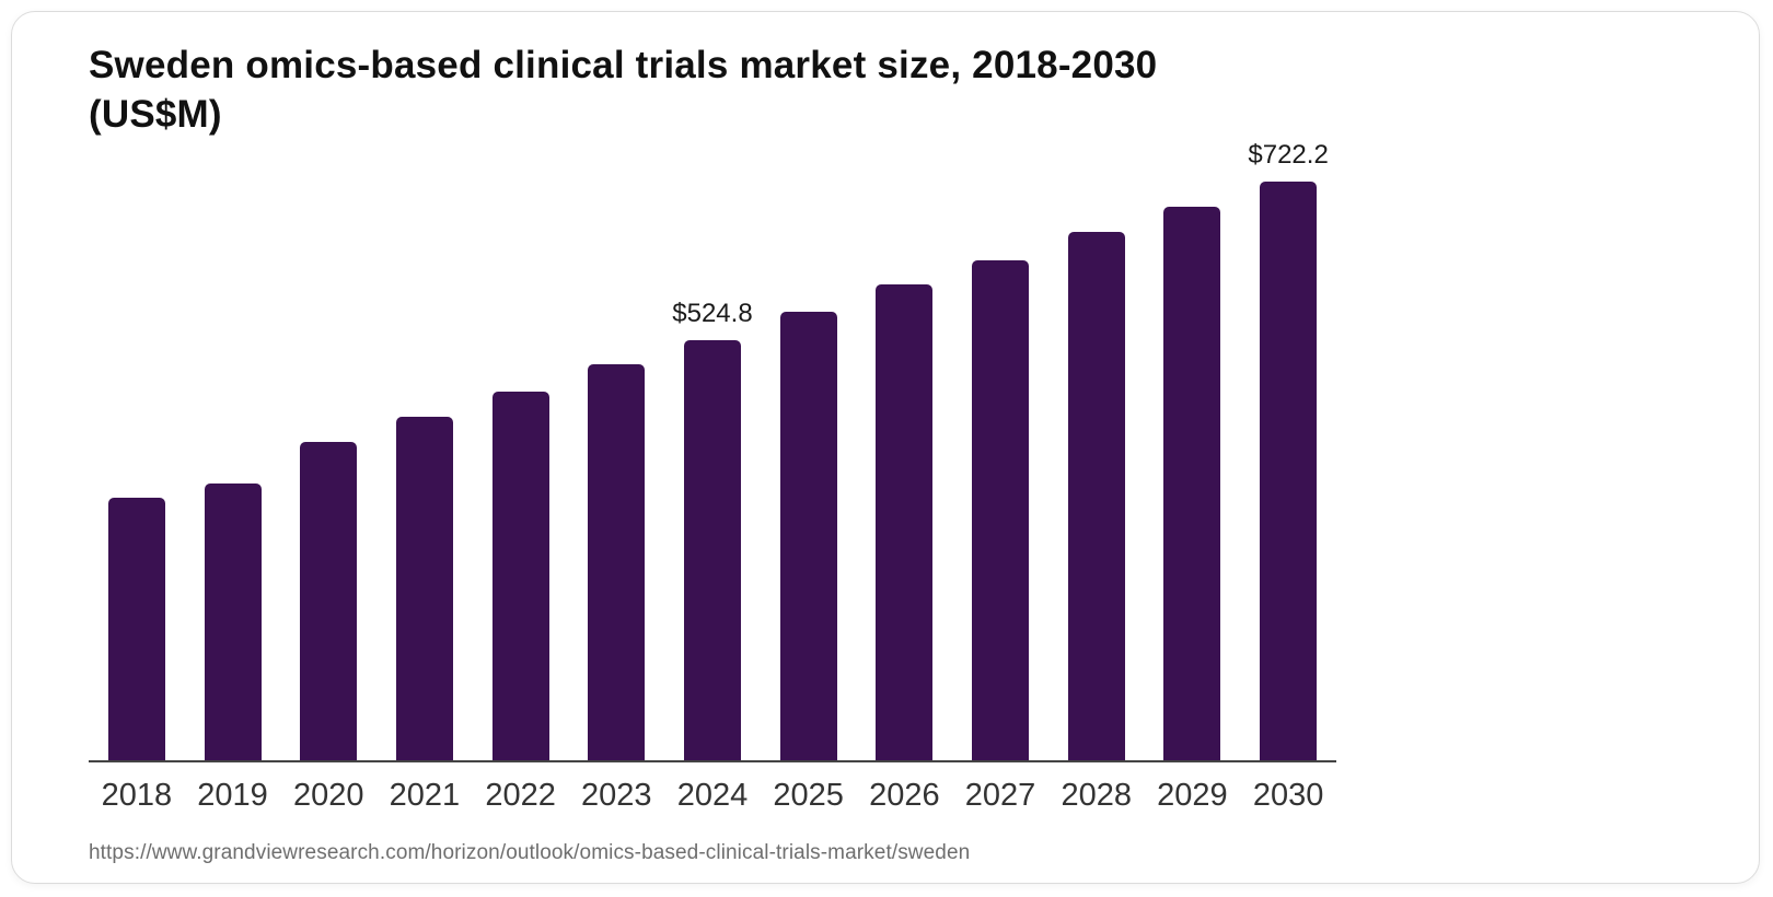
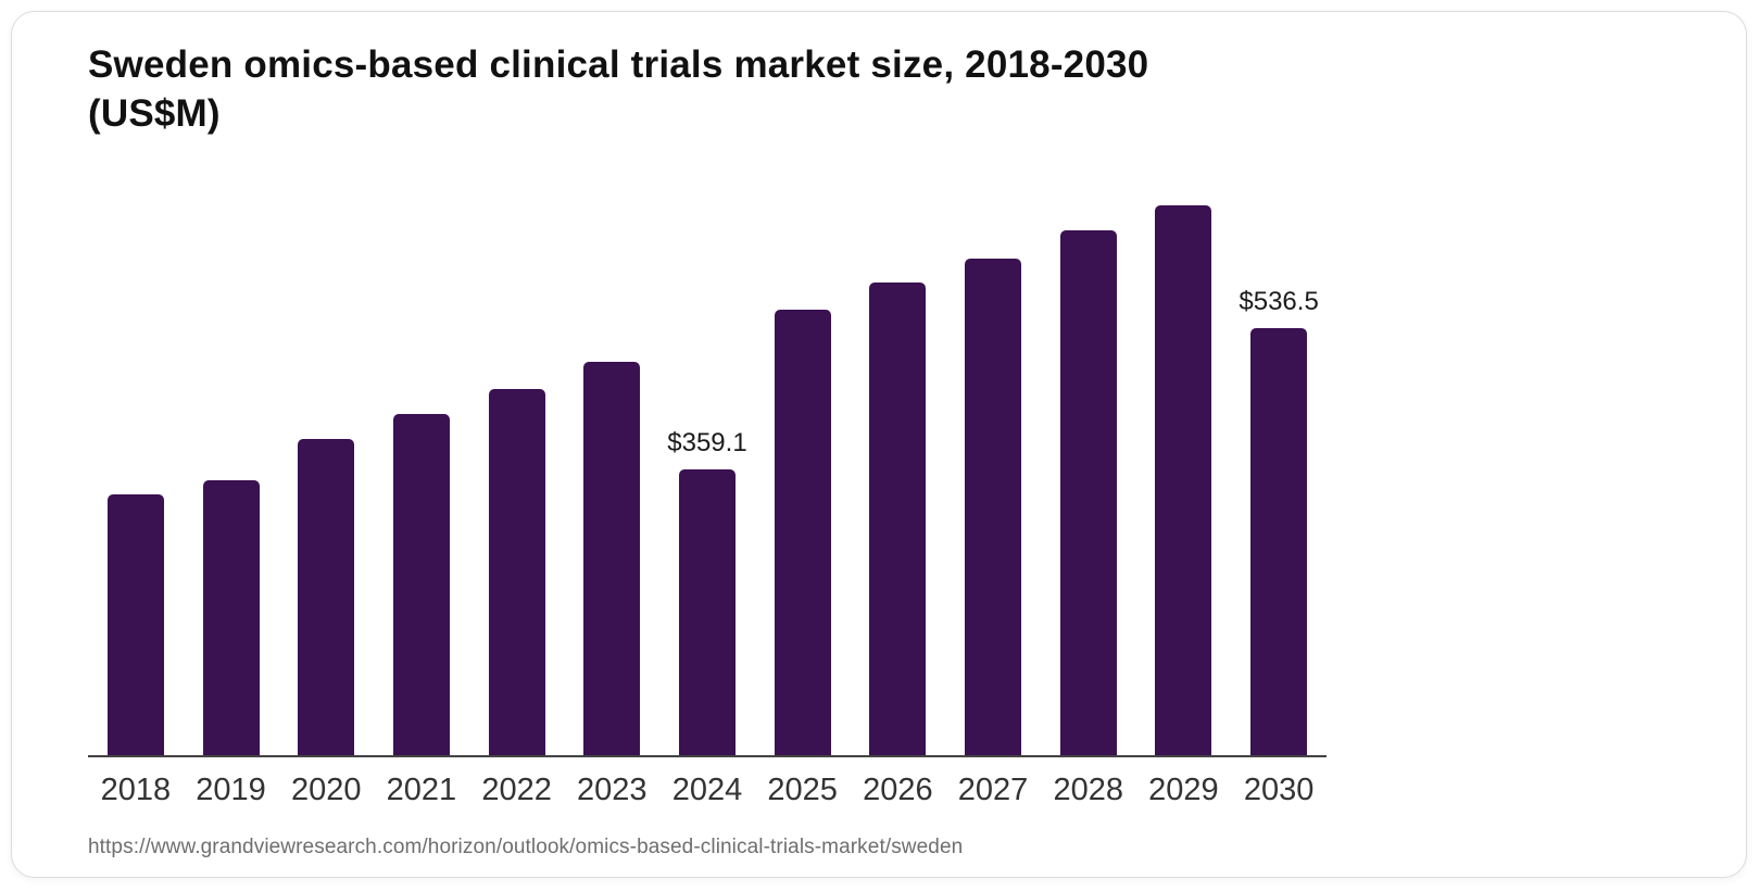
2024: $524.8 -> $359.1
2030: $722.2 -> $536.5
